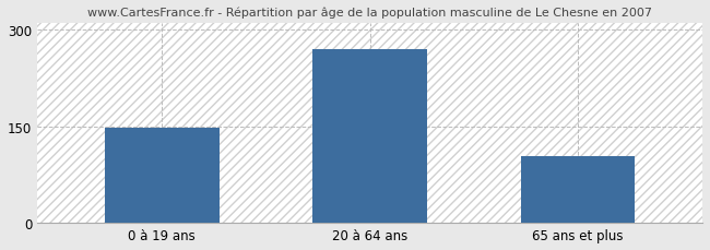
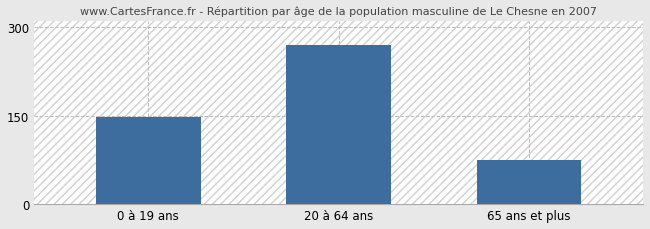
65 ans et plus: 104 -> 75
